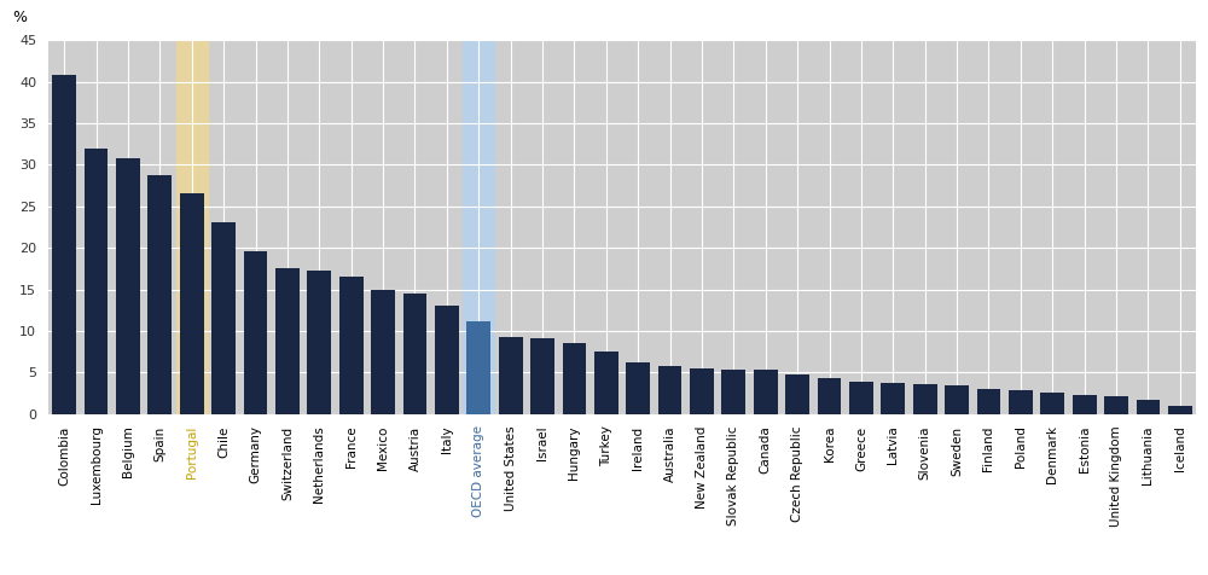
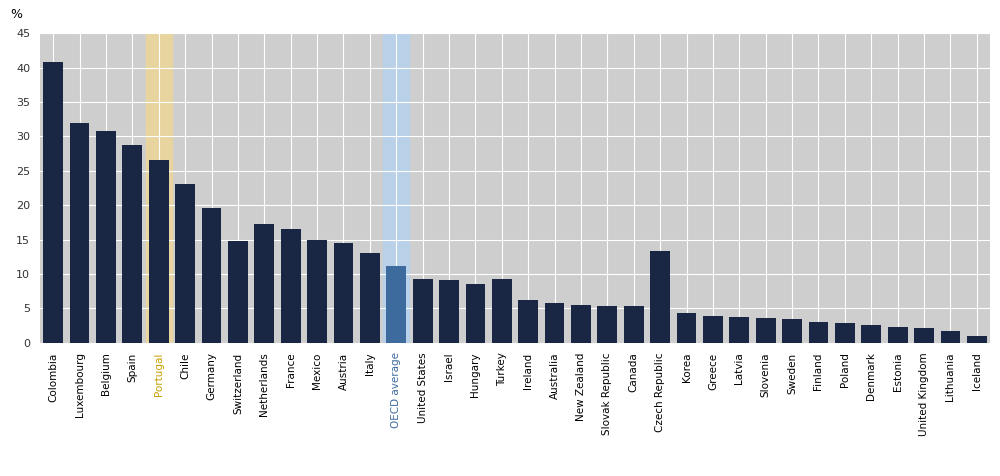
Switzerland: 17.5 -> 14.8
Turkey: 7.5 -> 9.2
Czech Republic: 4.7 -> 13.4
